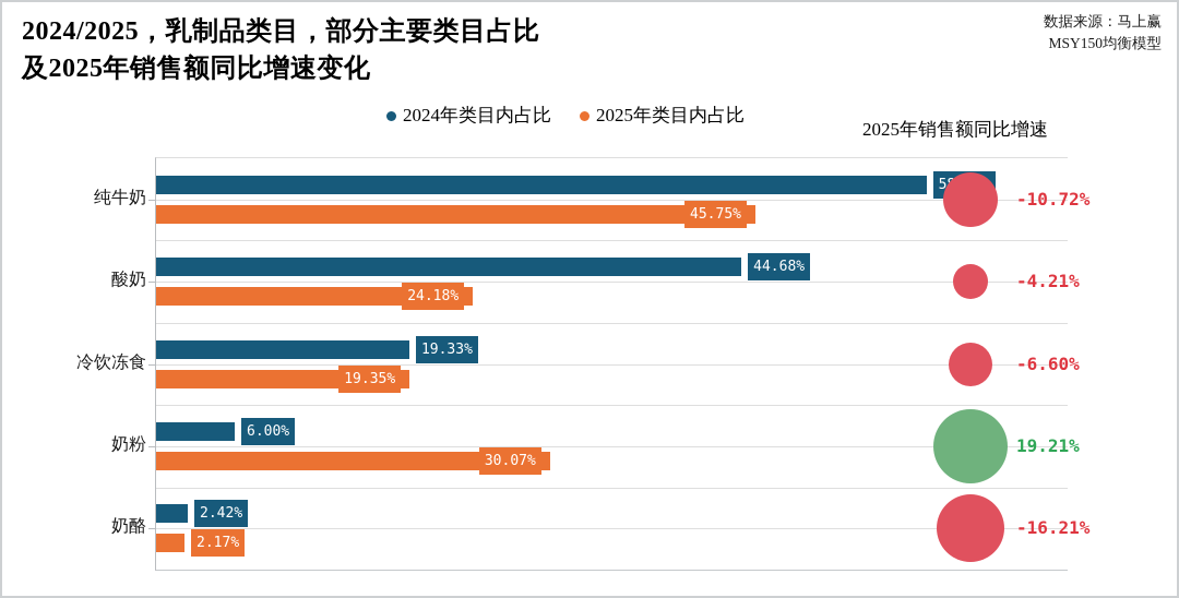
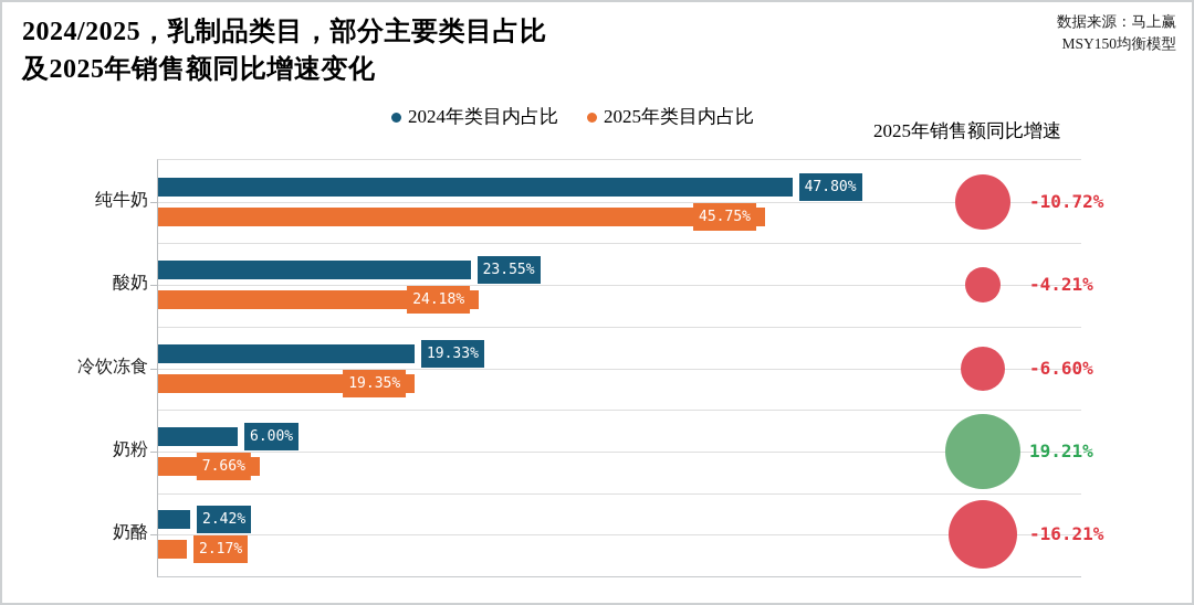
2024年类目内占比/纯牛奶: 58.80% -> 47.80%
2024年类目内占比/酸奶: 44.68% -> 23.55%
2025年类目内占比/奶粉: 30.07% -> 7.66%
